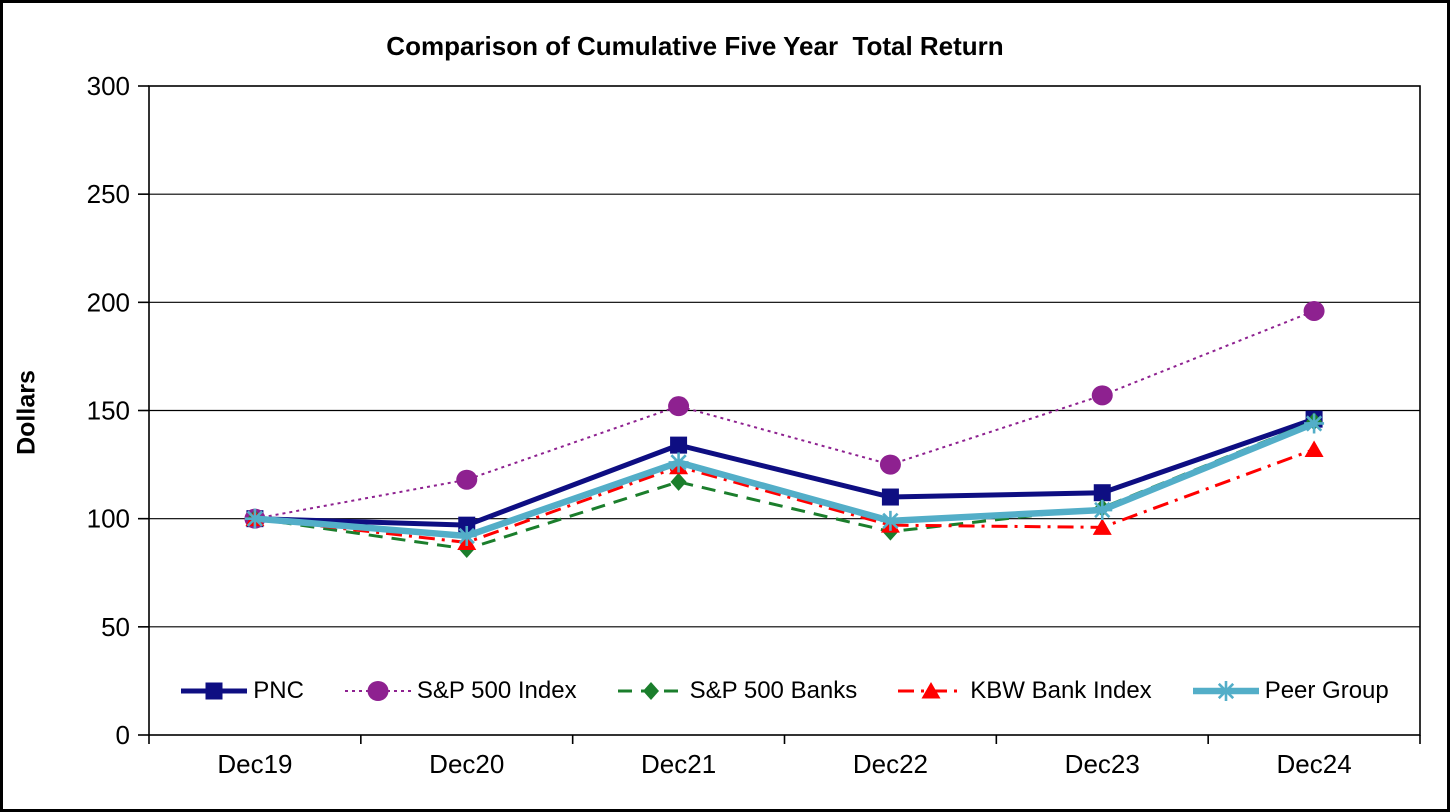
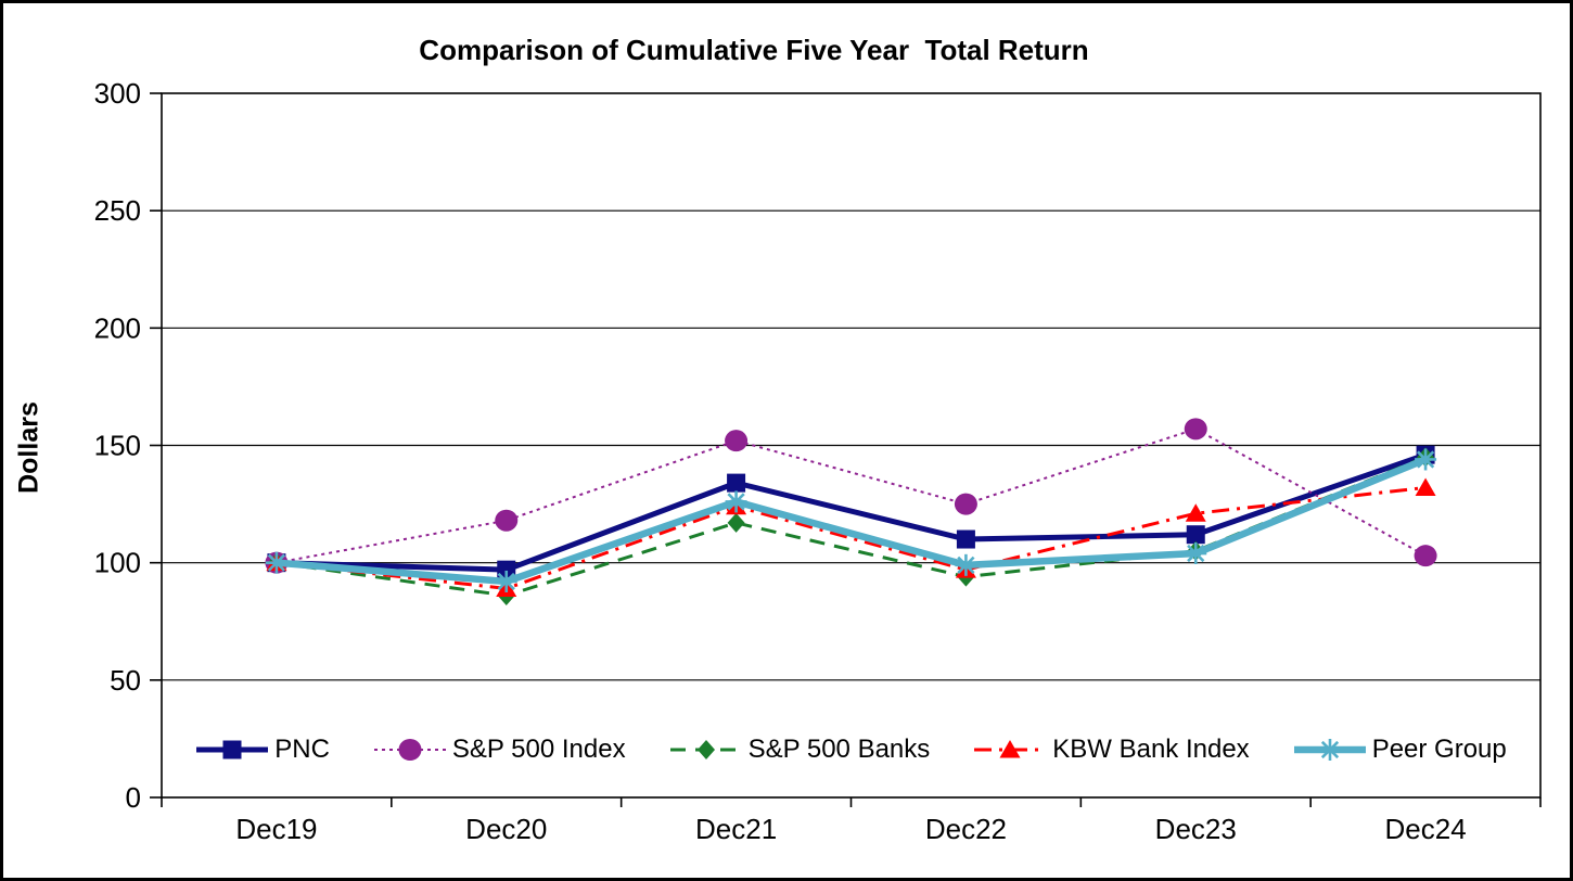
KBW Bank Index/Dec23: 96 -> 121
S&P 500 Index/Dec24: 196 -> 103
